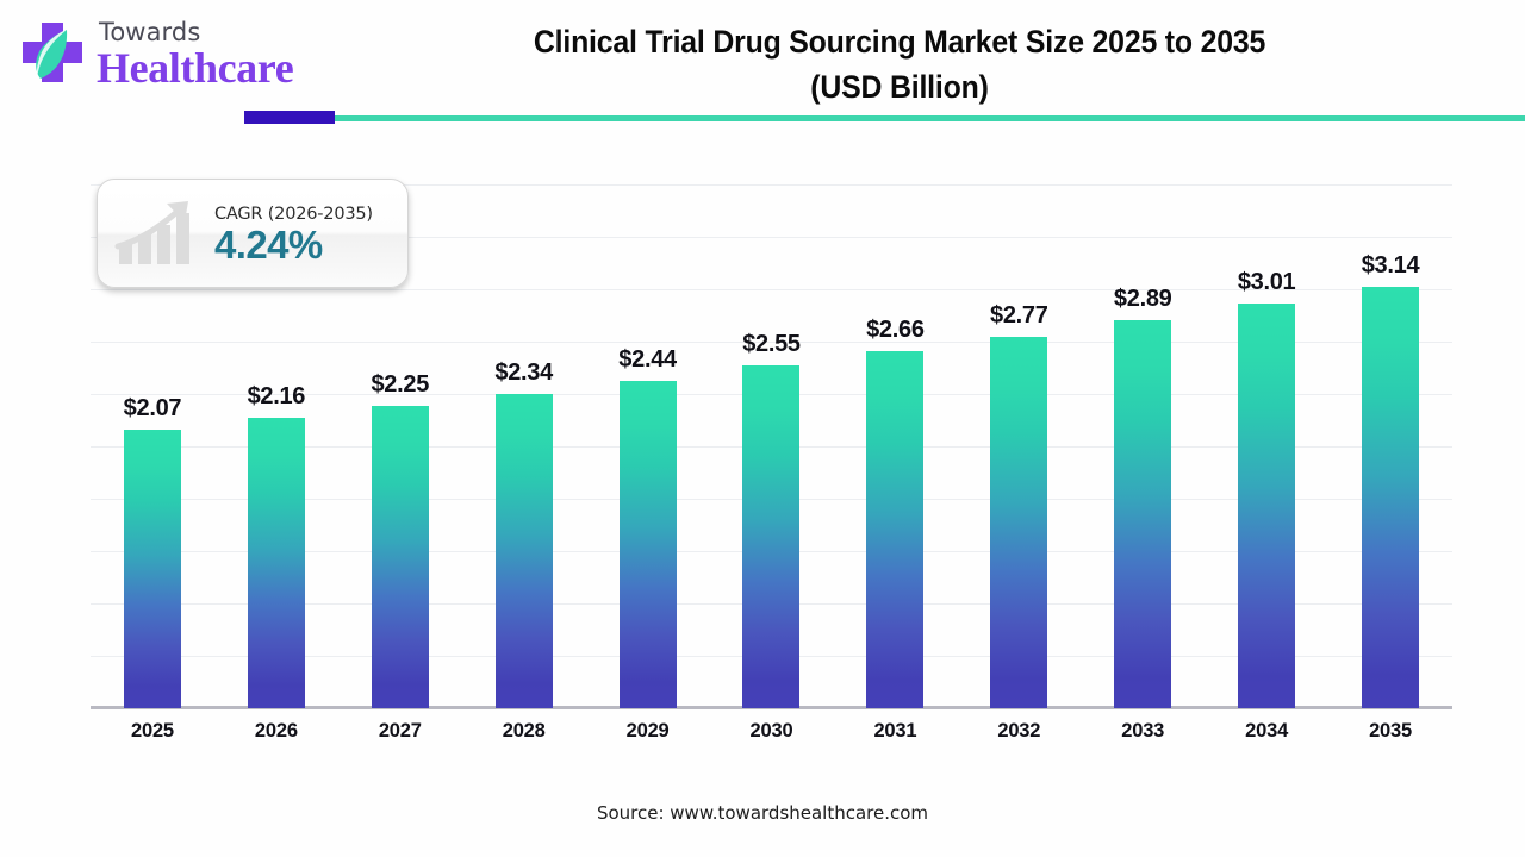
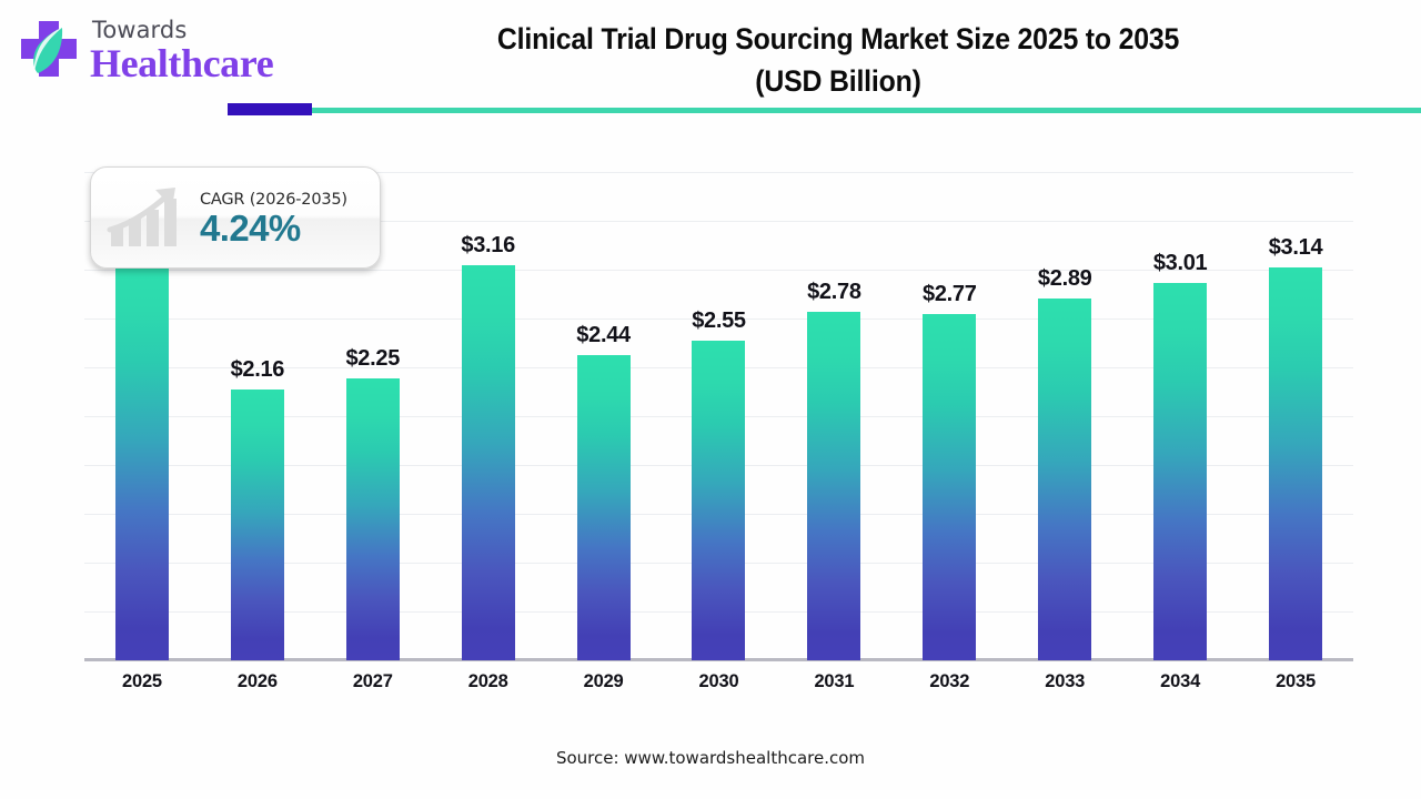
2025: $2.07 -> $3.22
2028: $2.34 -> $3.16
2031: $2.66 -> $2.78
